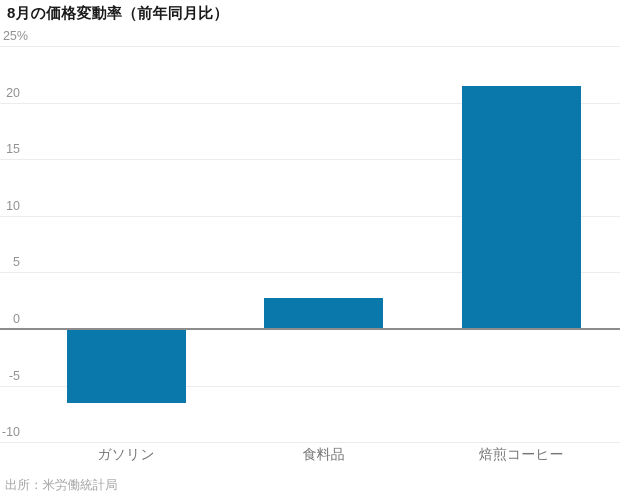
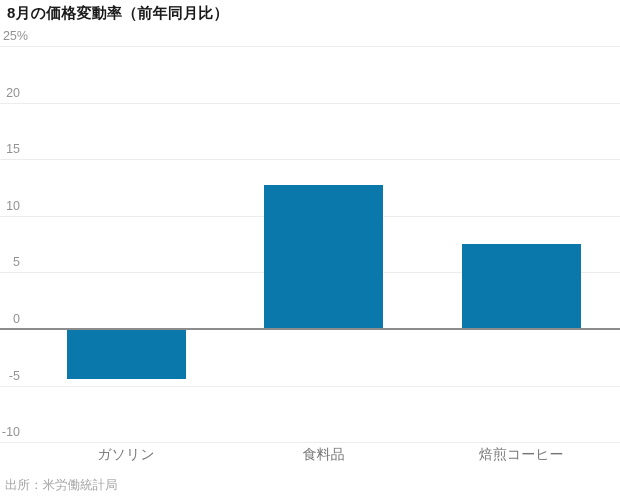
ガソリン: -6.5 -> -4.4
食料品: 2.7 -> 12.7
焙煎コーヒー: 21.5 -> 7.5
